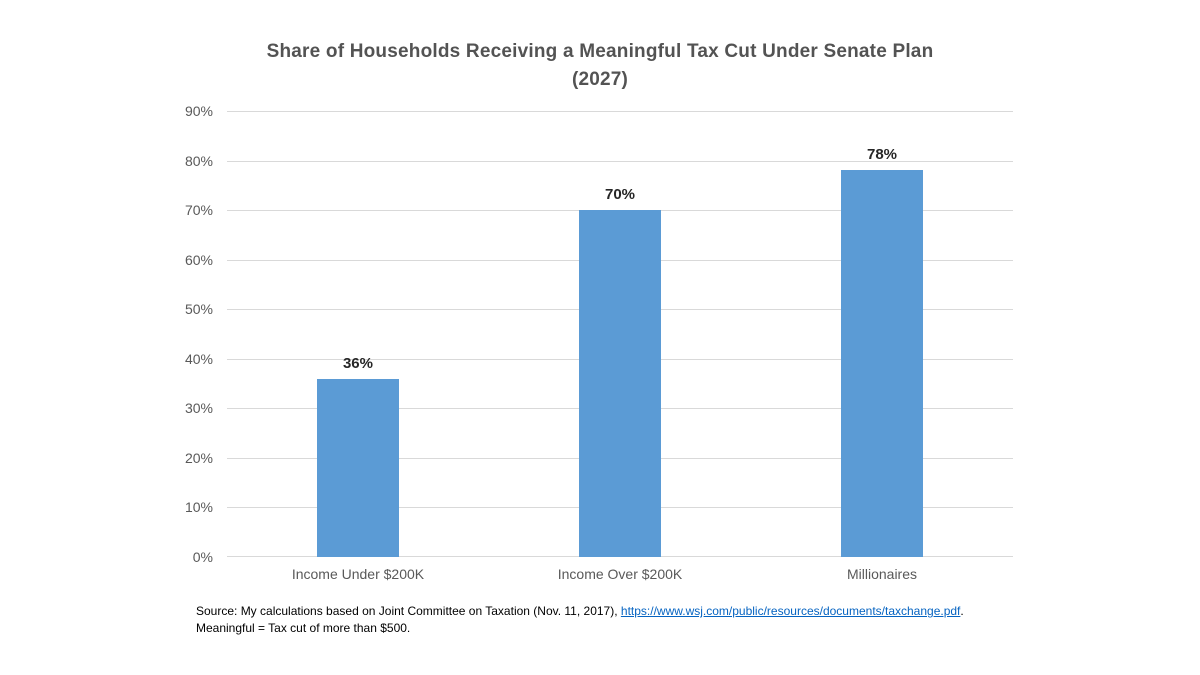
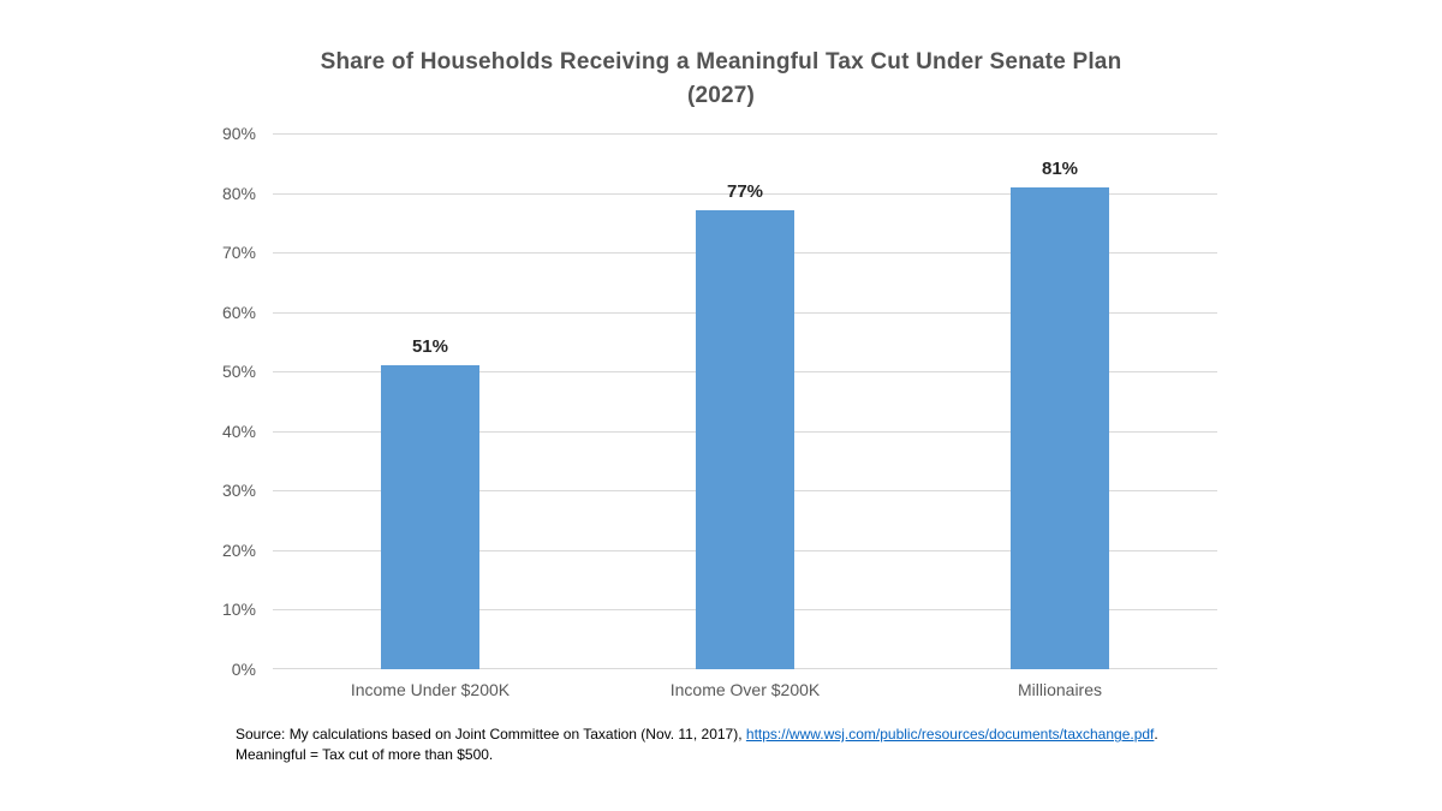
Income Under $200K: 36% -> 51%
Income Over $200K: 70% -> 77%
Millionaires: 78% -> 81%
